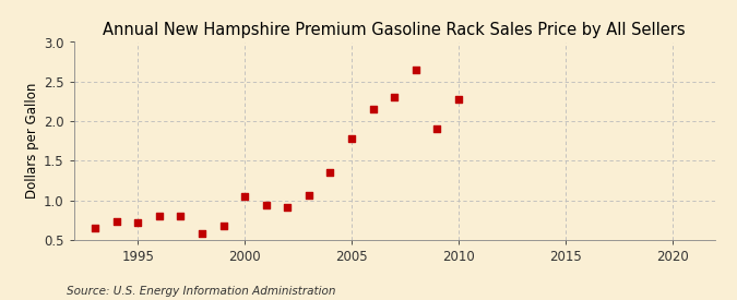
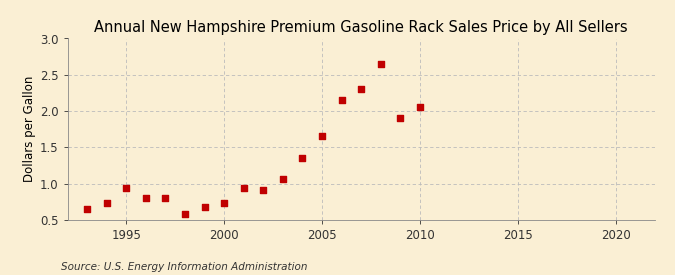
1995: 0.72 -> 0.94
2000: 1.05 -> 0.74
2005: 1.78 -> 1.66
2010: 2.27 -> 2.06
